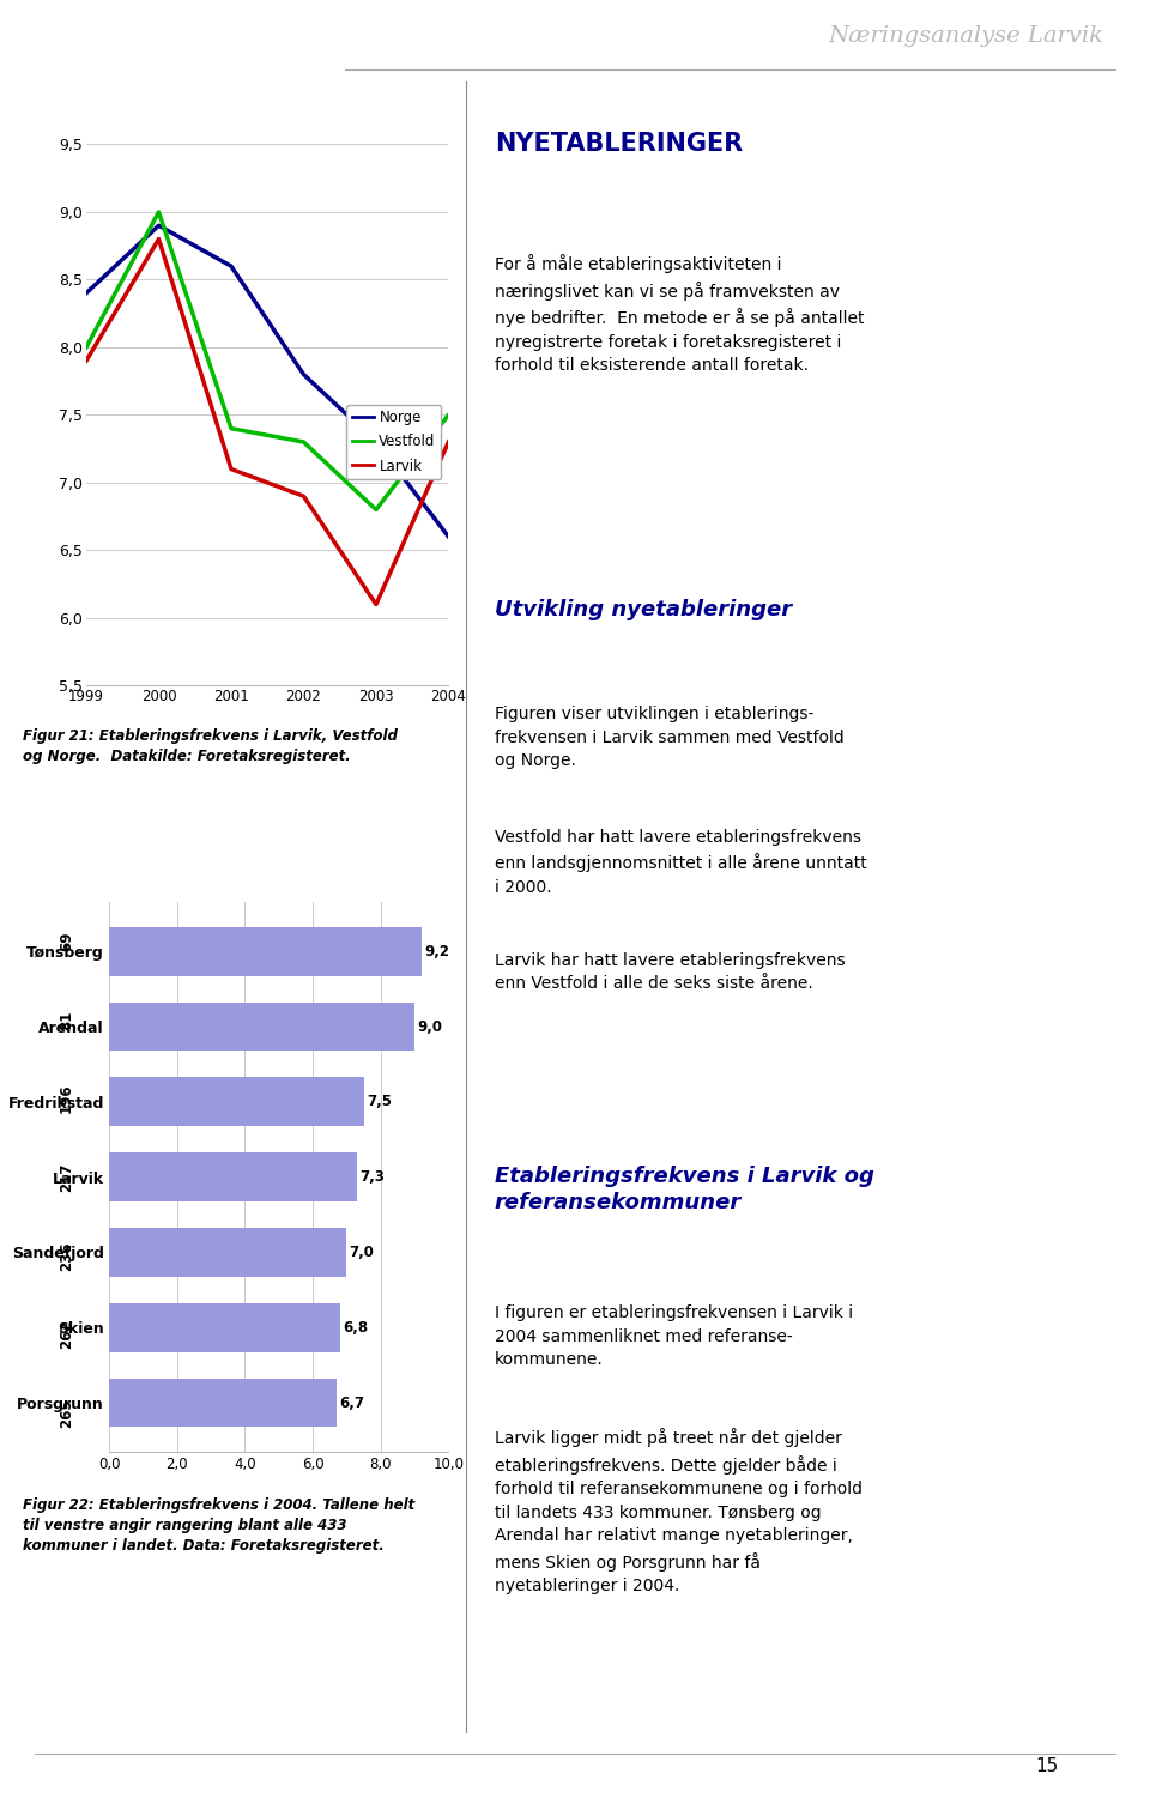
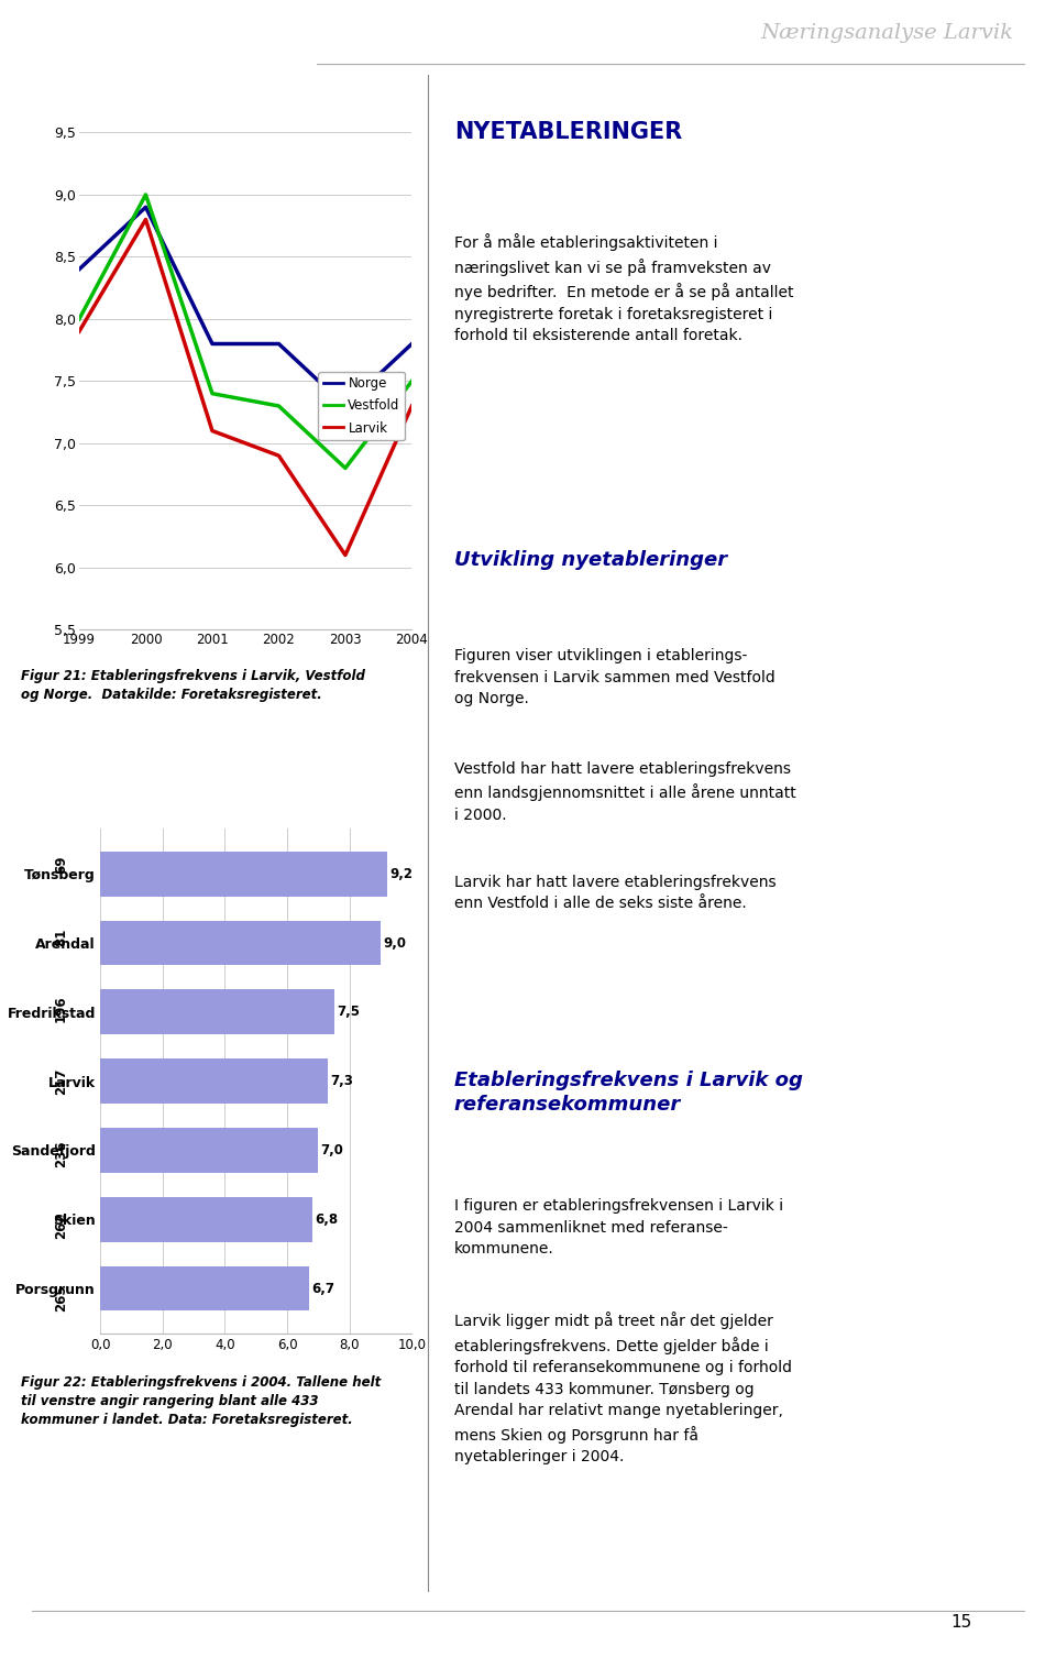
Norge/2001: 8,6 -> 7,8
Norge/2004: 6,6 -> 7,8
